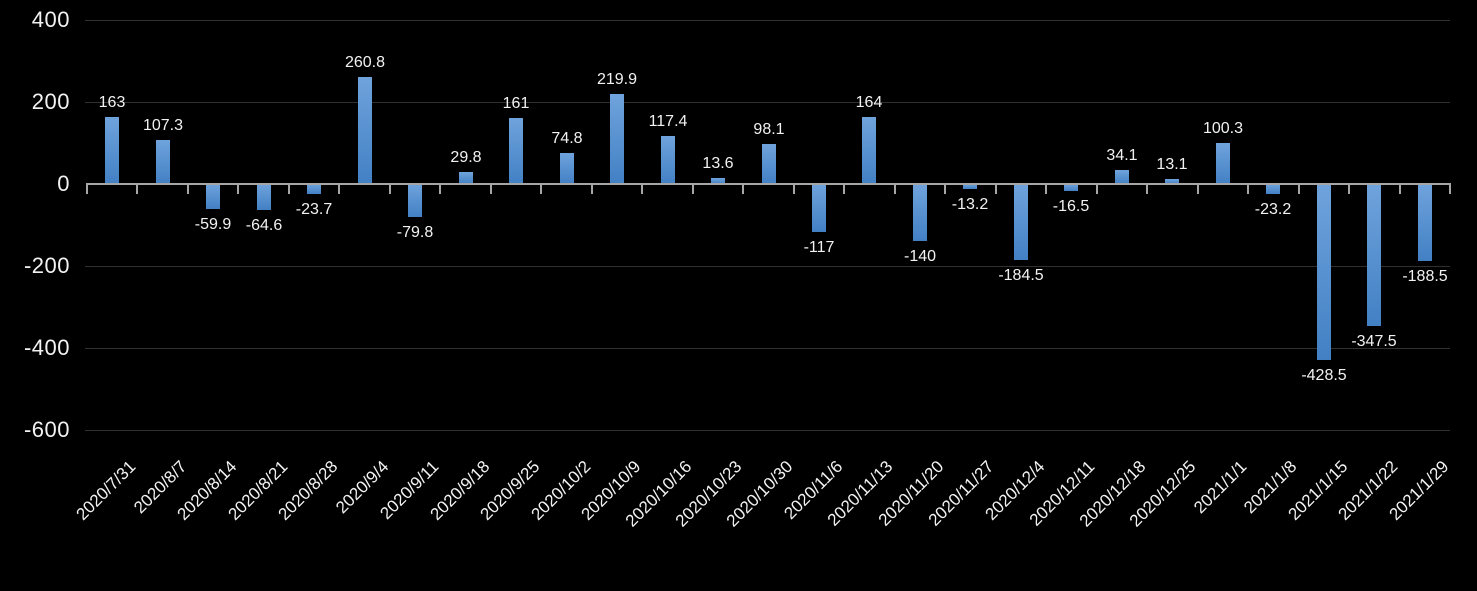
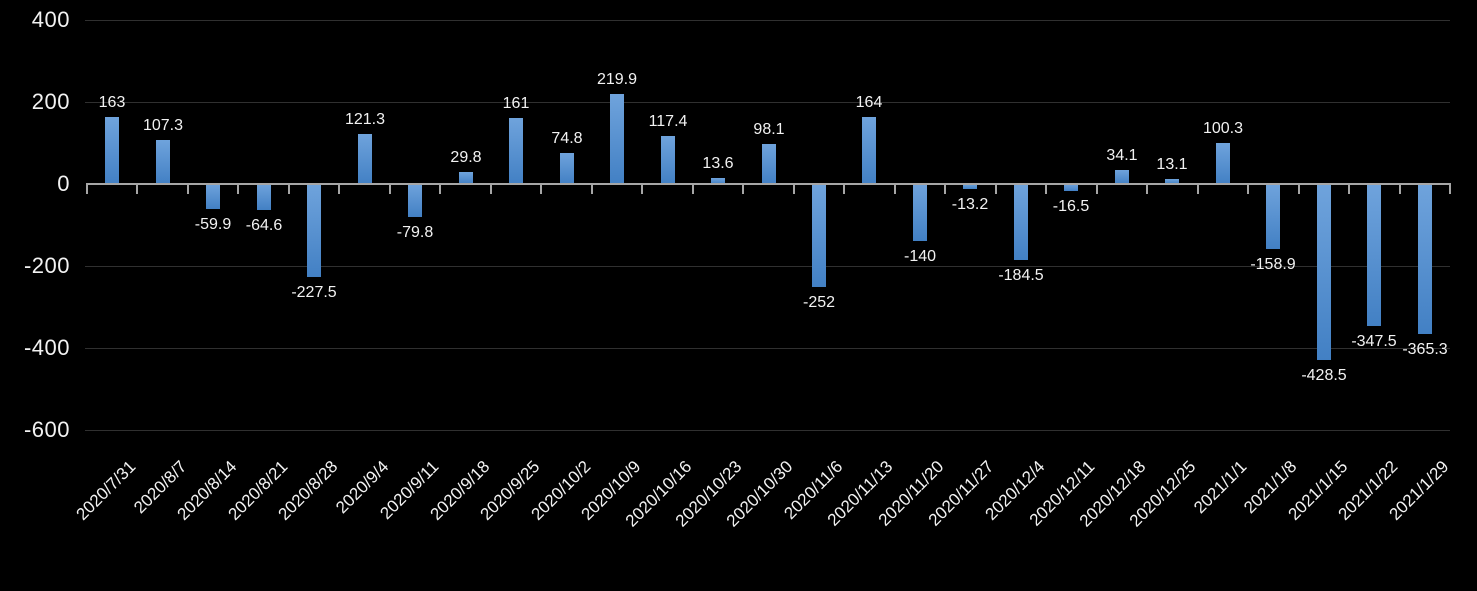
2020/8/28: -23.7 -> -227.5
2020/9/4: 260.8 -> 121.3
2020/11/6: -117 -> -252
2021/1/8: -23.2 -> -158.9
2021/1/29: -188.5 -> -365.3
